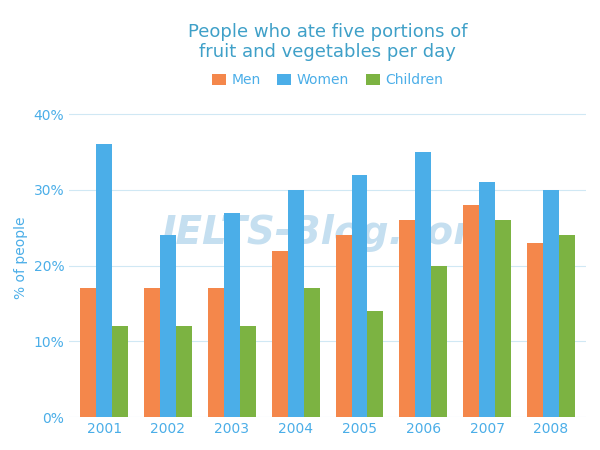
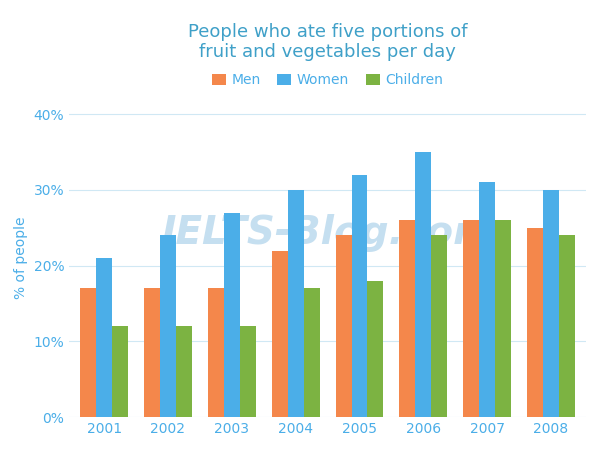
Women/2001: 36% -> 21%
Children/2005: 14% -> 18%
Children/2006: 20% -> 24%
Men/2007: 28% -> 26%
Men/2008: 23% -> 25%
